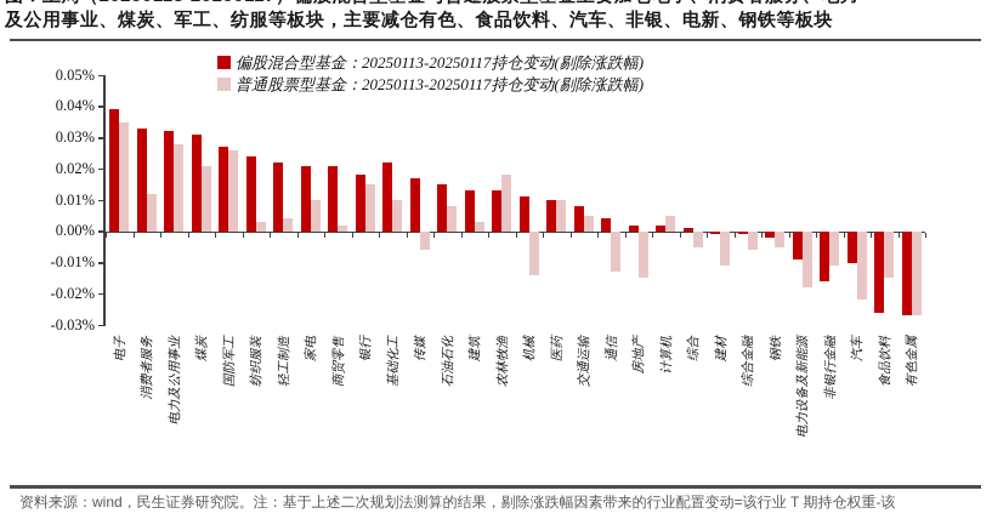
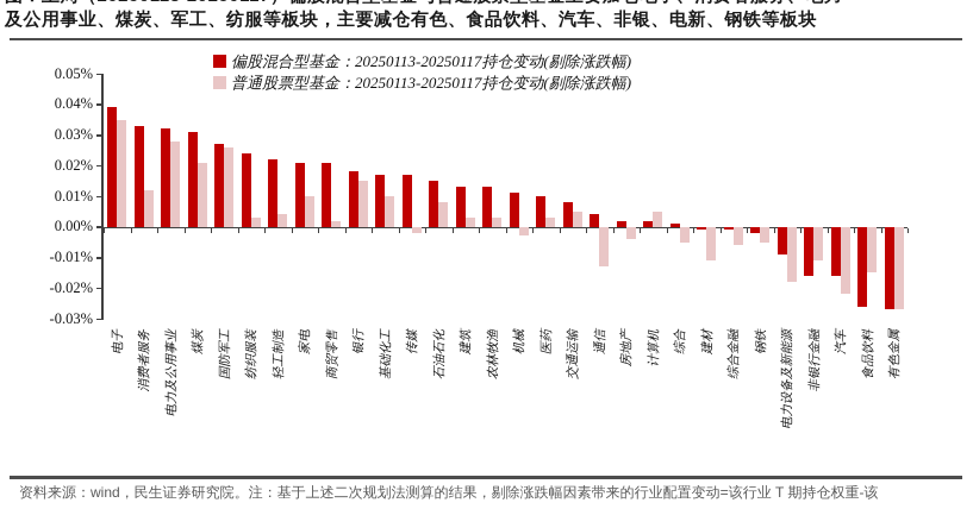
偏股混合型基金：20250113-20250117持仓变动(剔除涨跌幅)/基础化工: 0.022% -> 0.017%
普通股票型基金：20250113-20250117持仓变动(剔除涨跌幅)/传媒: -0.006% -> -0.002%
普通股票型基金：20250113-20250117持仓变动(剔除涨跌幅)/农林牧渔: 0.018% -> 0.003%
普通股票型基金：20250113-20250117持仓变动(剔除涨跌幅)/机械: -0.014% -> -0.003%
普通股票型基金：20250113-20250117持仓变动(剔除涨跌幅)/医药: 0.010% -> 0.003%
普通股票型基金：20250113-20250117持仓变动(剔除涨跌幅)/房地产: -0.015% -> -0.004%
偏股混合型基金：20250113-20250117持仓变动(剔除涨跌幅)/汽车: -0.010% -> -0.016%
